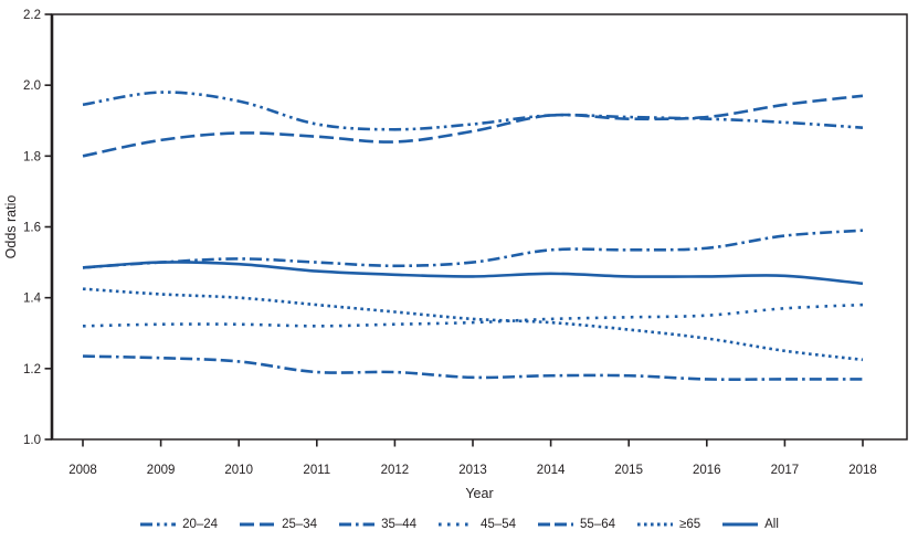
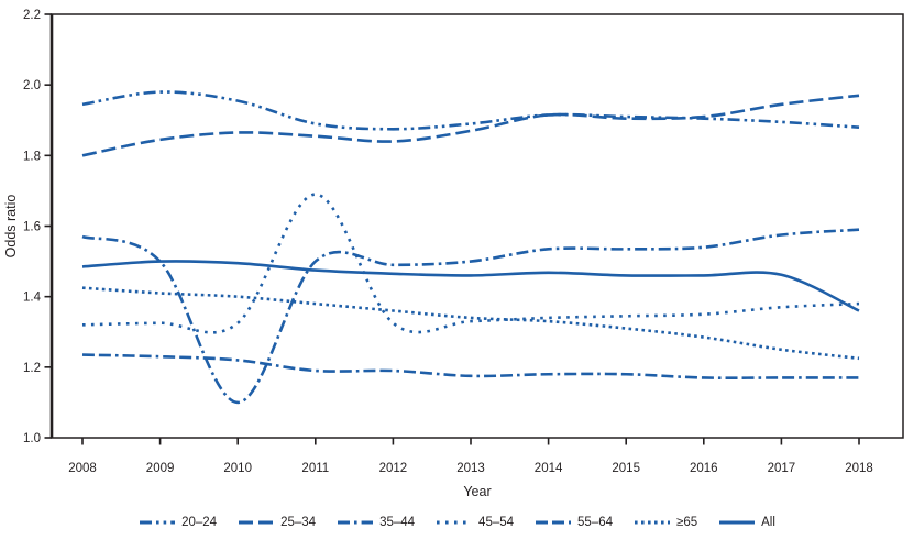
35–44/2008: 1.49 -> 1.57
35–44/2010: 1.51 -> 1.10
45–54/2011: 1.32 -> 1.69
All/2018: 1.44 -> 1.36
